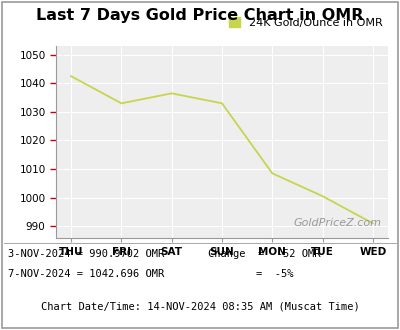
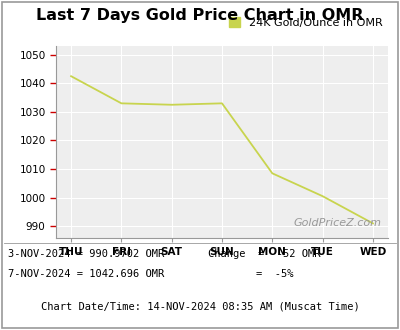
SAT: 1036.5 -> 1032.5
